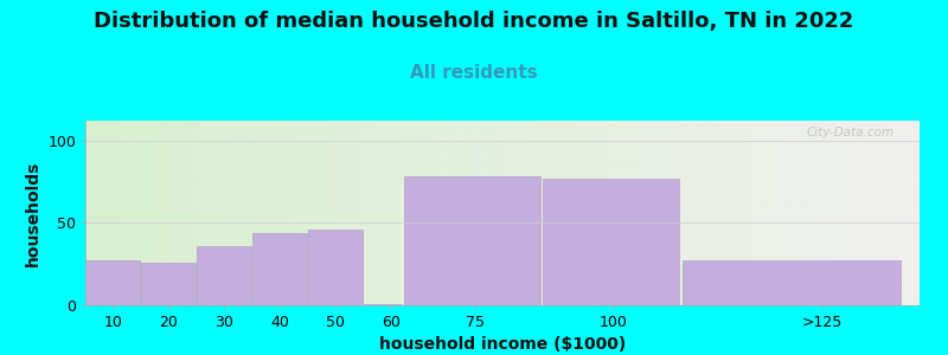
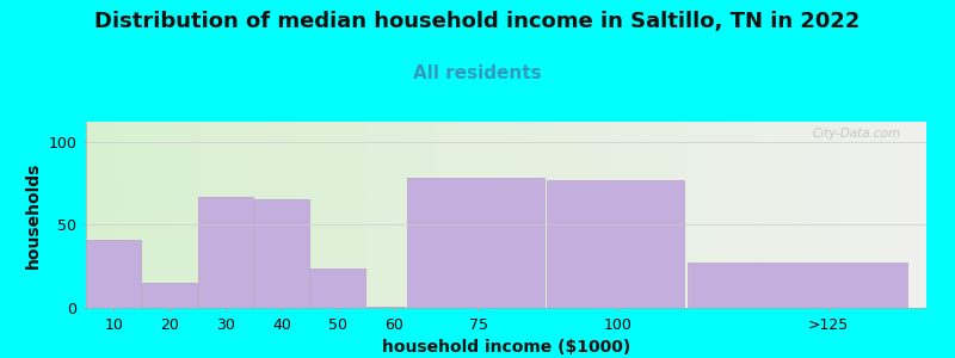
10: 27 -> 41
20: 26 -> 15
30: 36 -> 67
40: 44 -> 65
50: 46 -> 24
